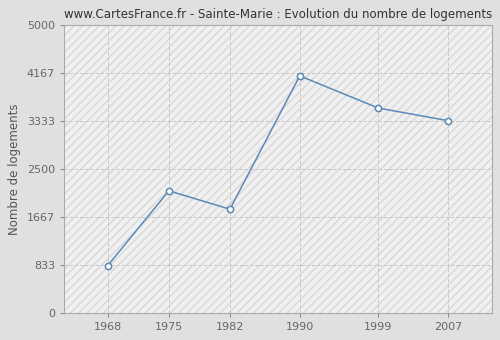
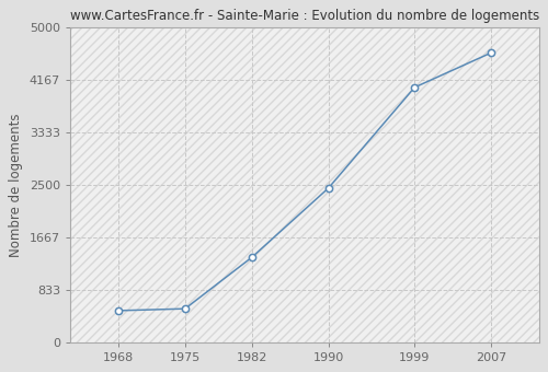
1968: 820 -> 500
1975: 2120 -> 530
1982: 1800 -> 1350
1990: 4120 -> 2450
1999: 3560 -> 4050
2007: 3340 -> 4600
